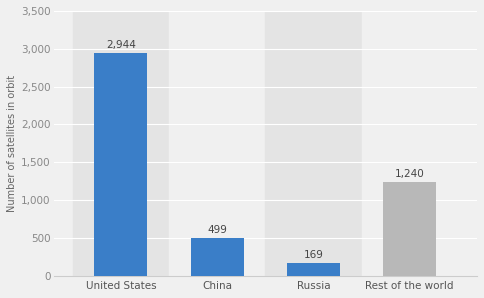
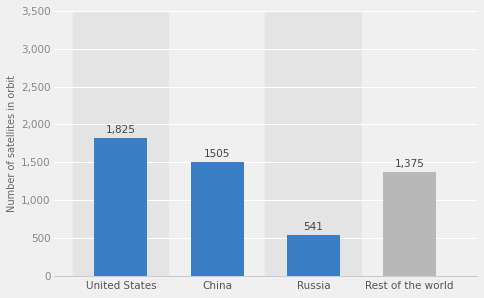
United States: 2,944 -> 1,825
China: 499 -> 1505
Russia: 169 -> 541
Rest of the world: 1,240 -> 1,375
